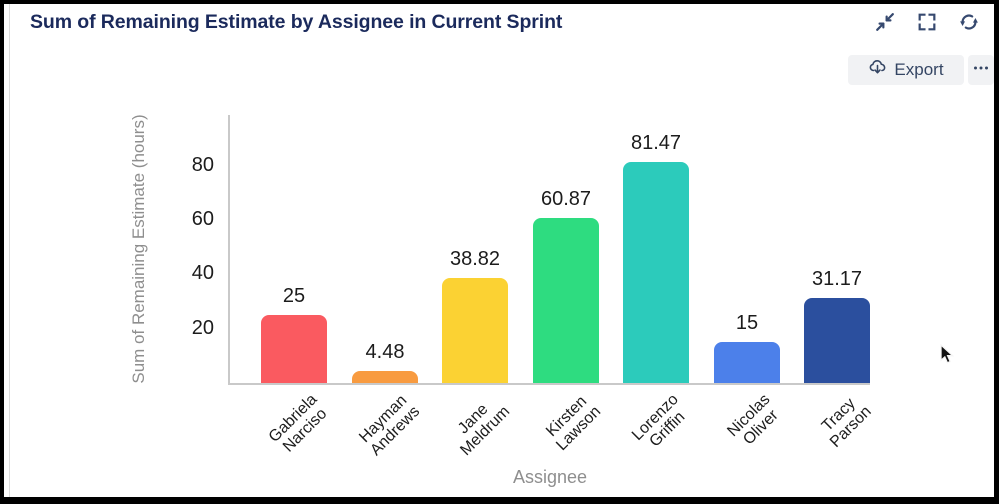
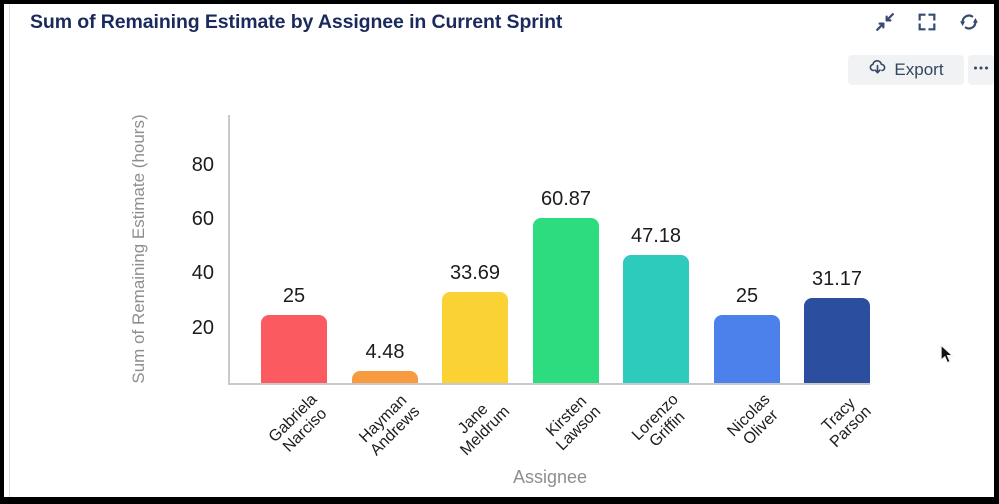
Jane Meldrum: 38.82 -> 33.69
Lorenzo Griffin: 81.47 -> 47.18
Nicolas Oliver: 15 -> 25
